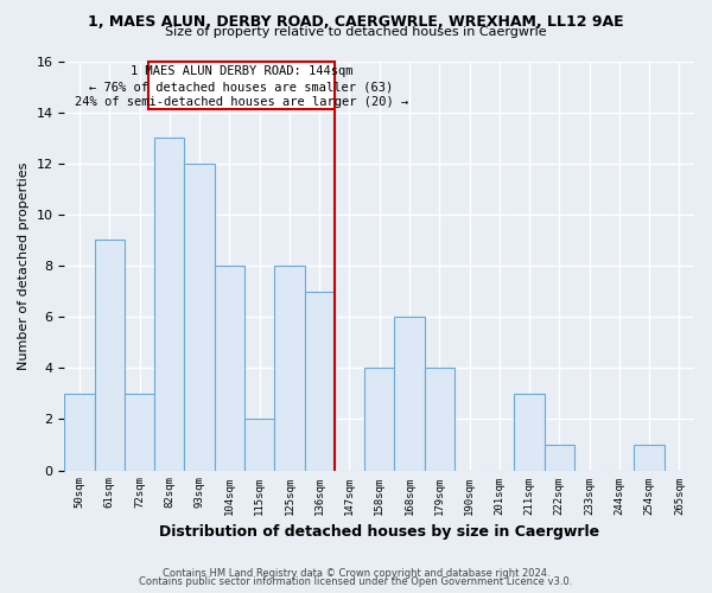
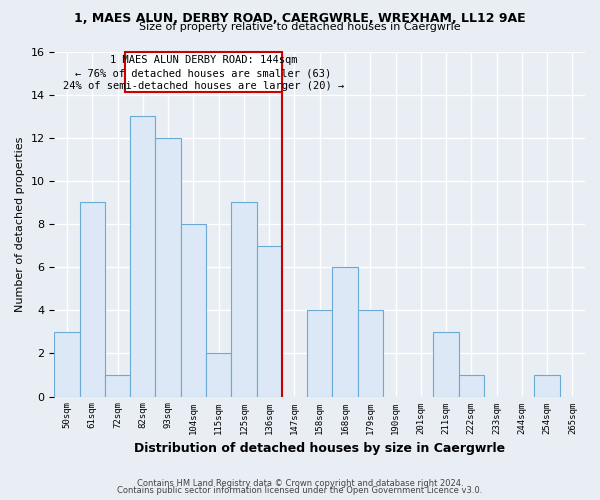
72sqm: 3 -> 1
125sqm: 8 -> 9
